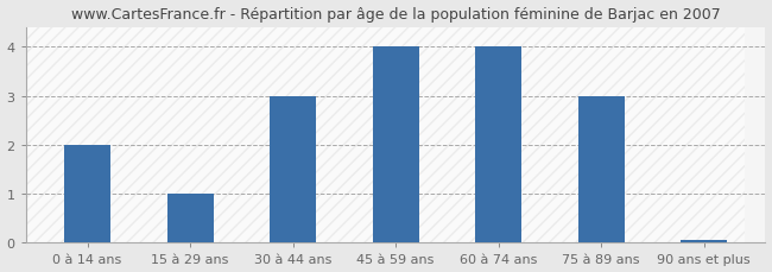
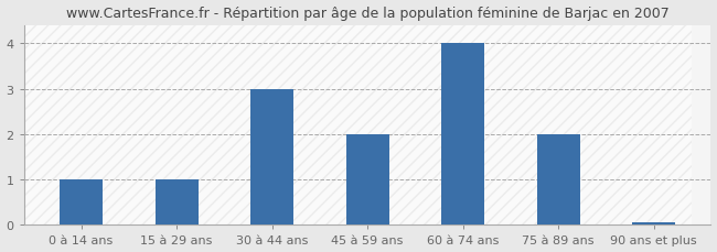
0 à 14 ans: 2.00 -> 1.00
45 à 59 ans: 4.00 -> 2.00
75 à 89 ans: 3.00 -> 2.00
